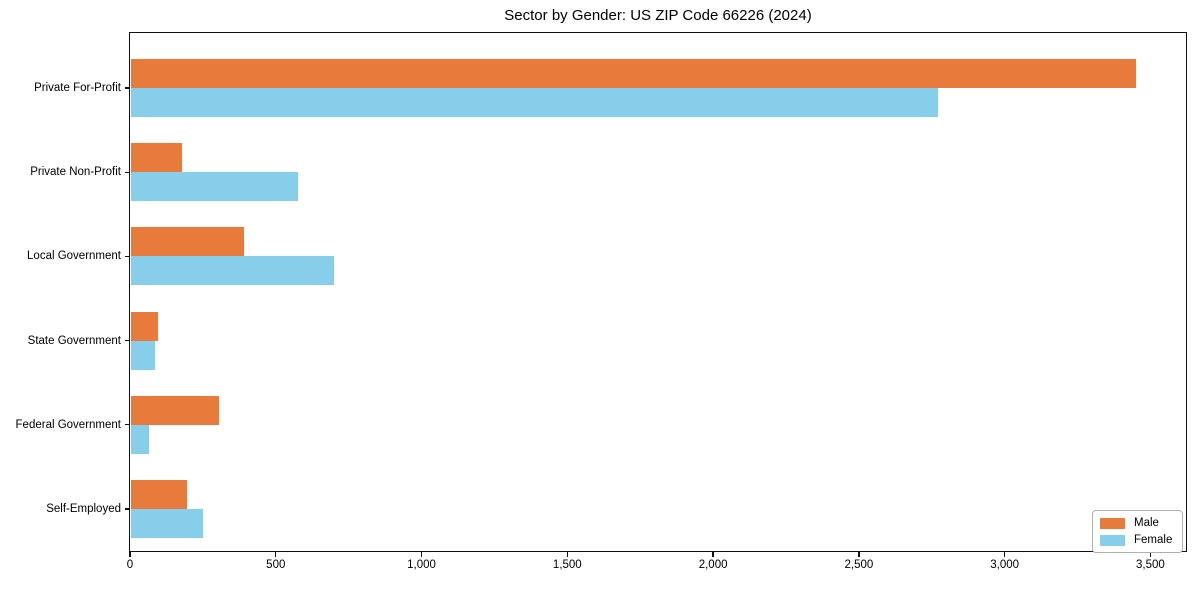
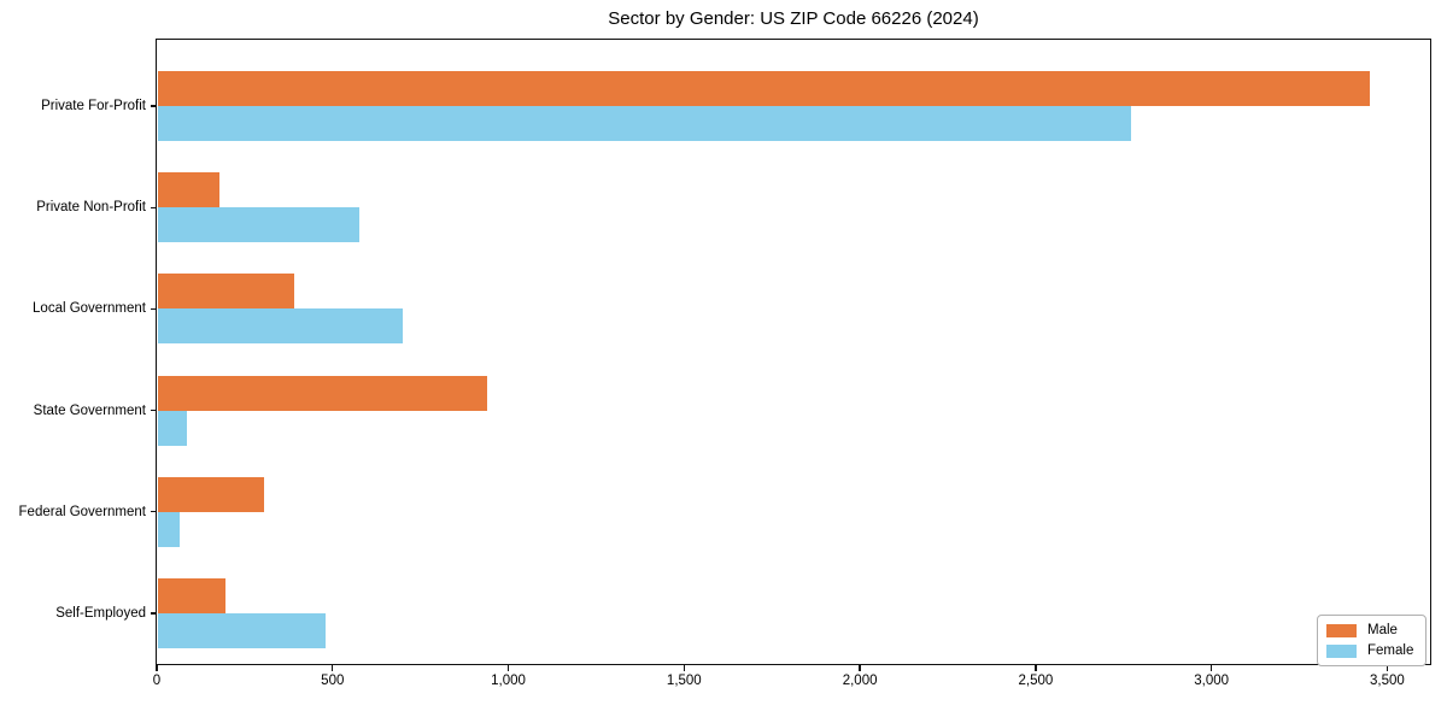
Male/State Government: 100 -> 940
Female/Self-Employed: 250 -> 480
